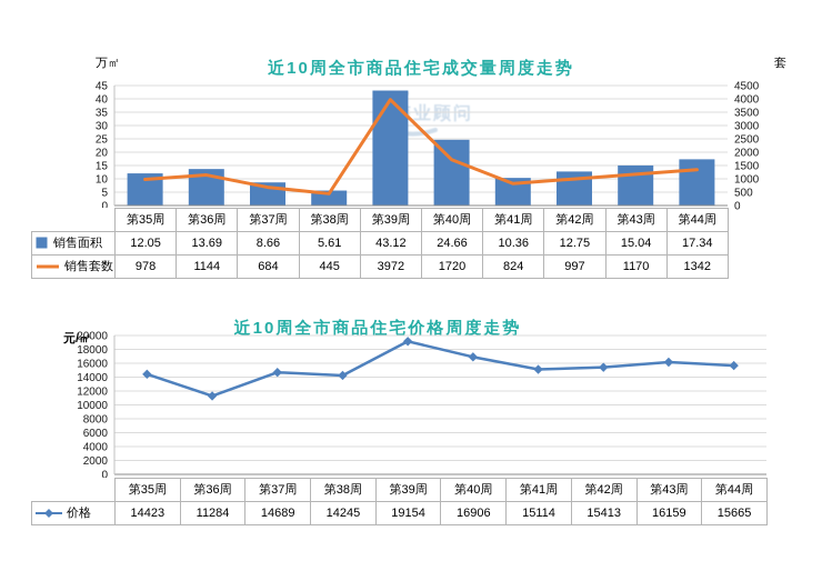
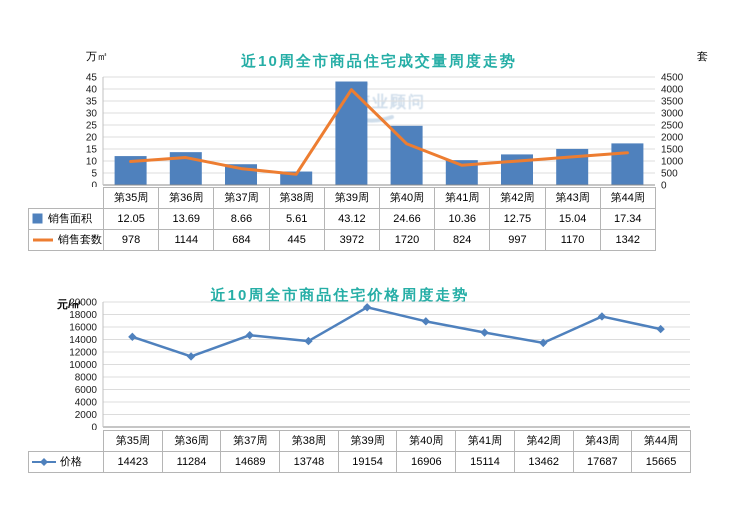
近10周全市商品住宅价格周度走势/第38周: 14245 -> 13748
近10周全市商品住宅价格周度走势/第42周: 15413 -> 13462
近10周全市商品住宅价格周度走势/第43周: 16159 -> 17687
